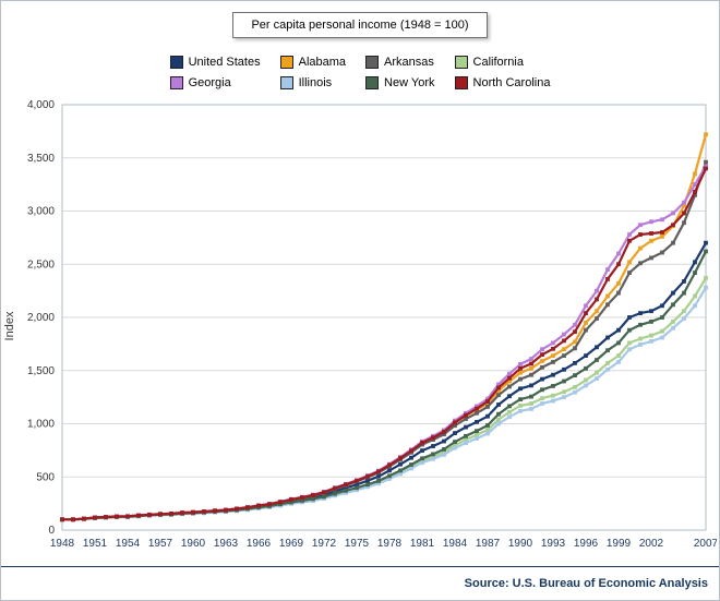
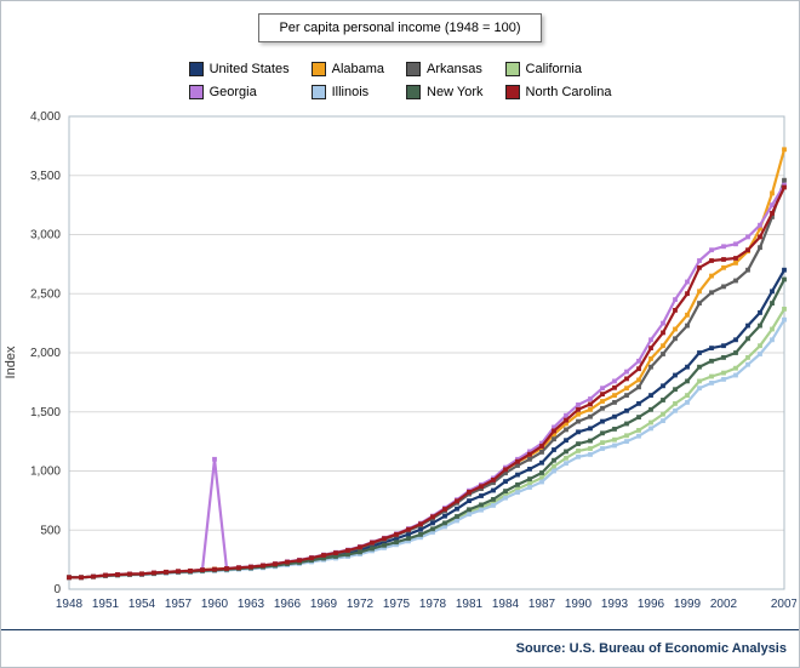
Georgia/1960: 200 -> 1100
